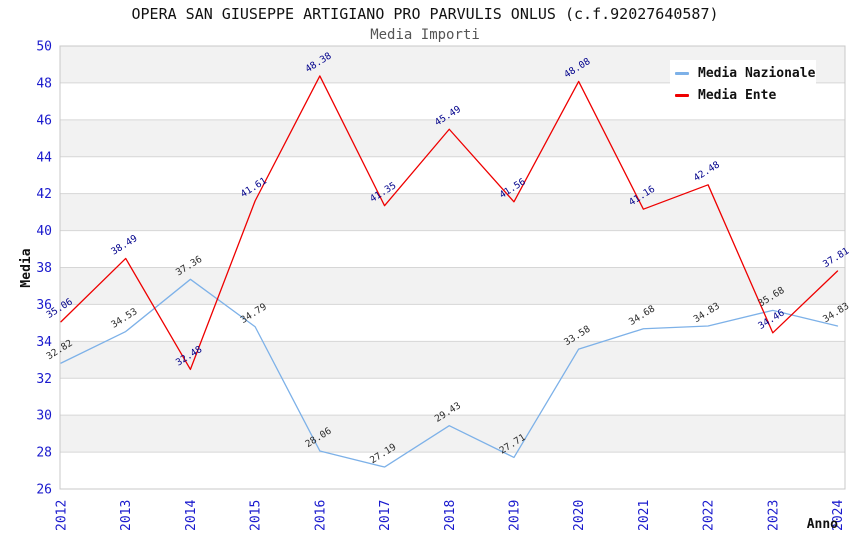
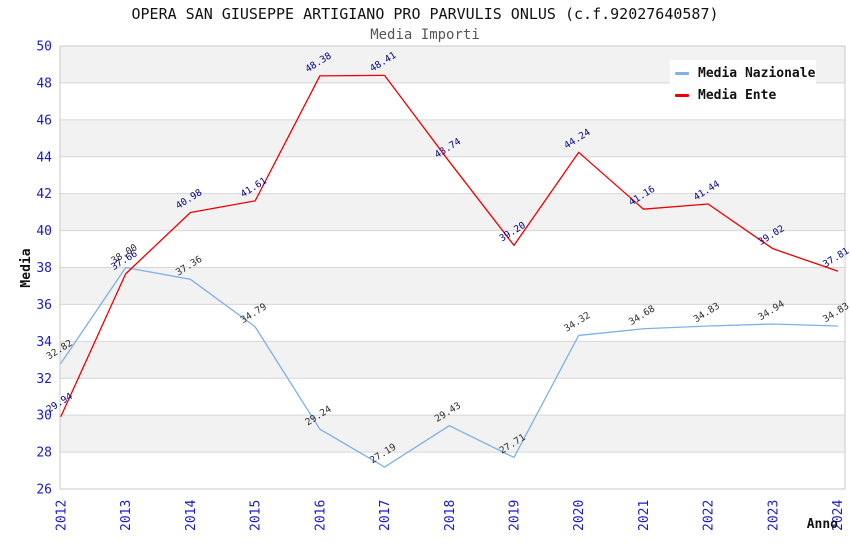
Media Ente/2012: 35.06 -> 29.94
Media Nazionale/2013: 34.53 -> 38.00
Media Ente/2013: 38.49 -> 37.66
Media Ente/2014: 32.48 -> 40.98
Media Nazionale/2016: 28.06 -> 29.24
Media Ente/2017: 41.35 -> 48.41
Media Ente/2018: 45.49 -> 43.74
Media Ente/2019: 41.56 -> 39.20
Media Nazionale/2020: 33.58 -> 34.32
Media Ente/2020: 48.08 -> 44.24
Media Ente/2022: 42.48 -> 41.44
Media Nazionale/2023: 35.68 -> 34.94
Media Ente/2023: 34.46 -> 39.02
